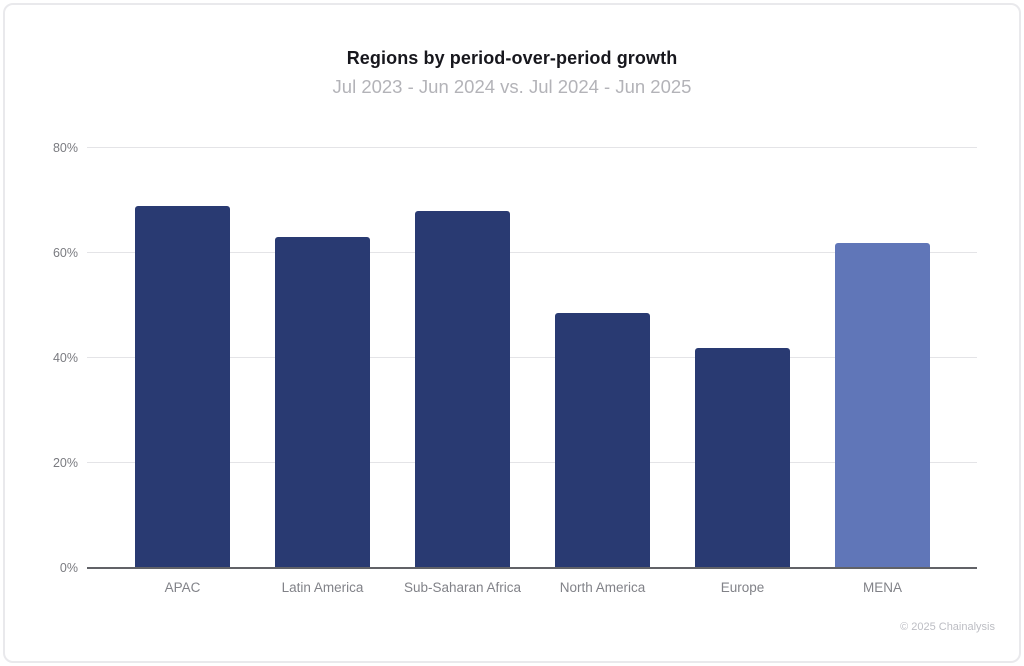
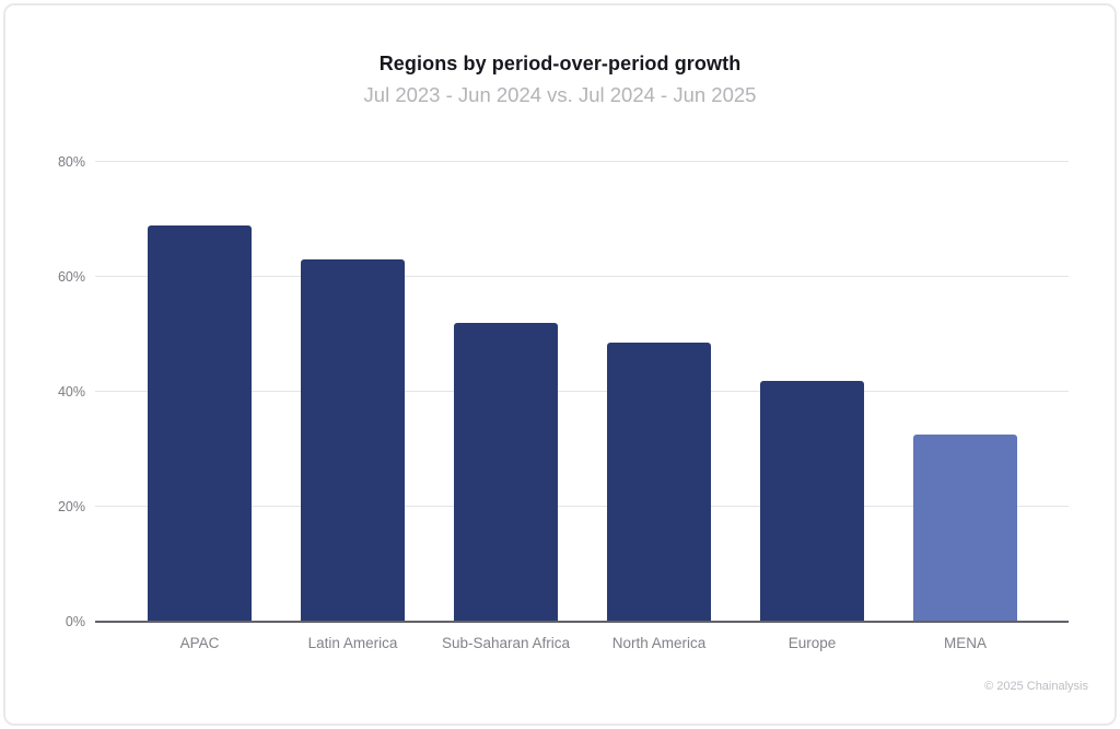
Sub-Saharan Africa: 68% -> 52%
MENA: 62% -> 32%
